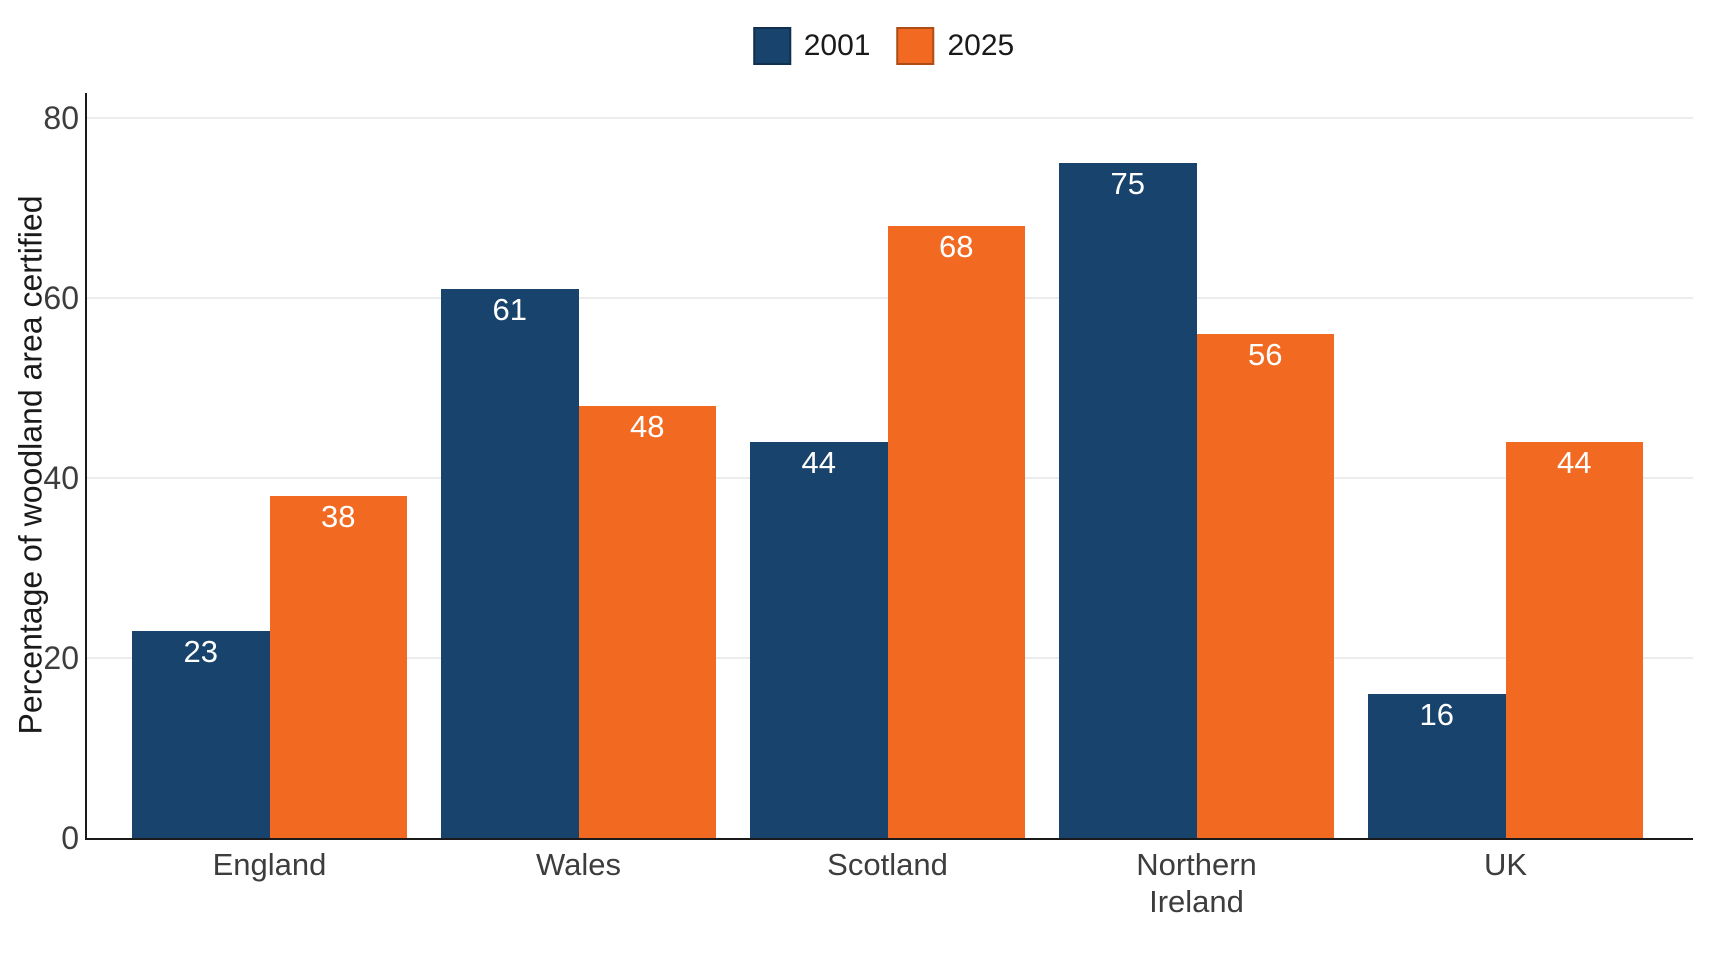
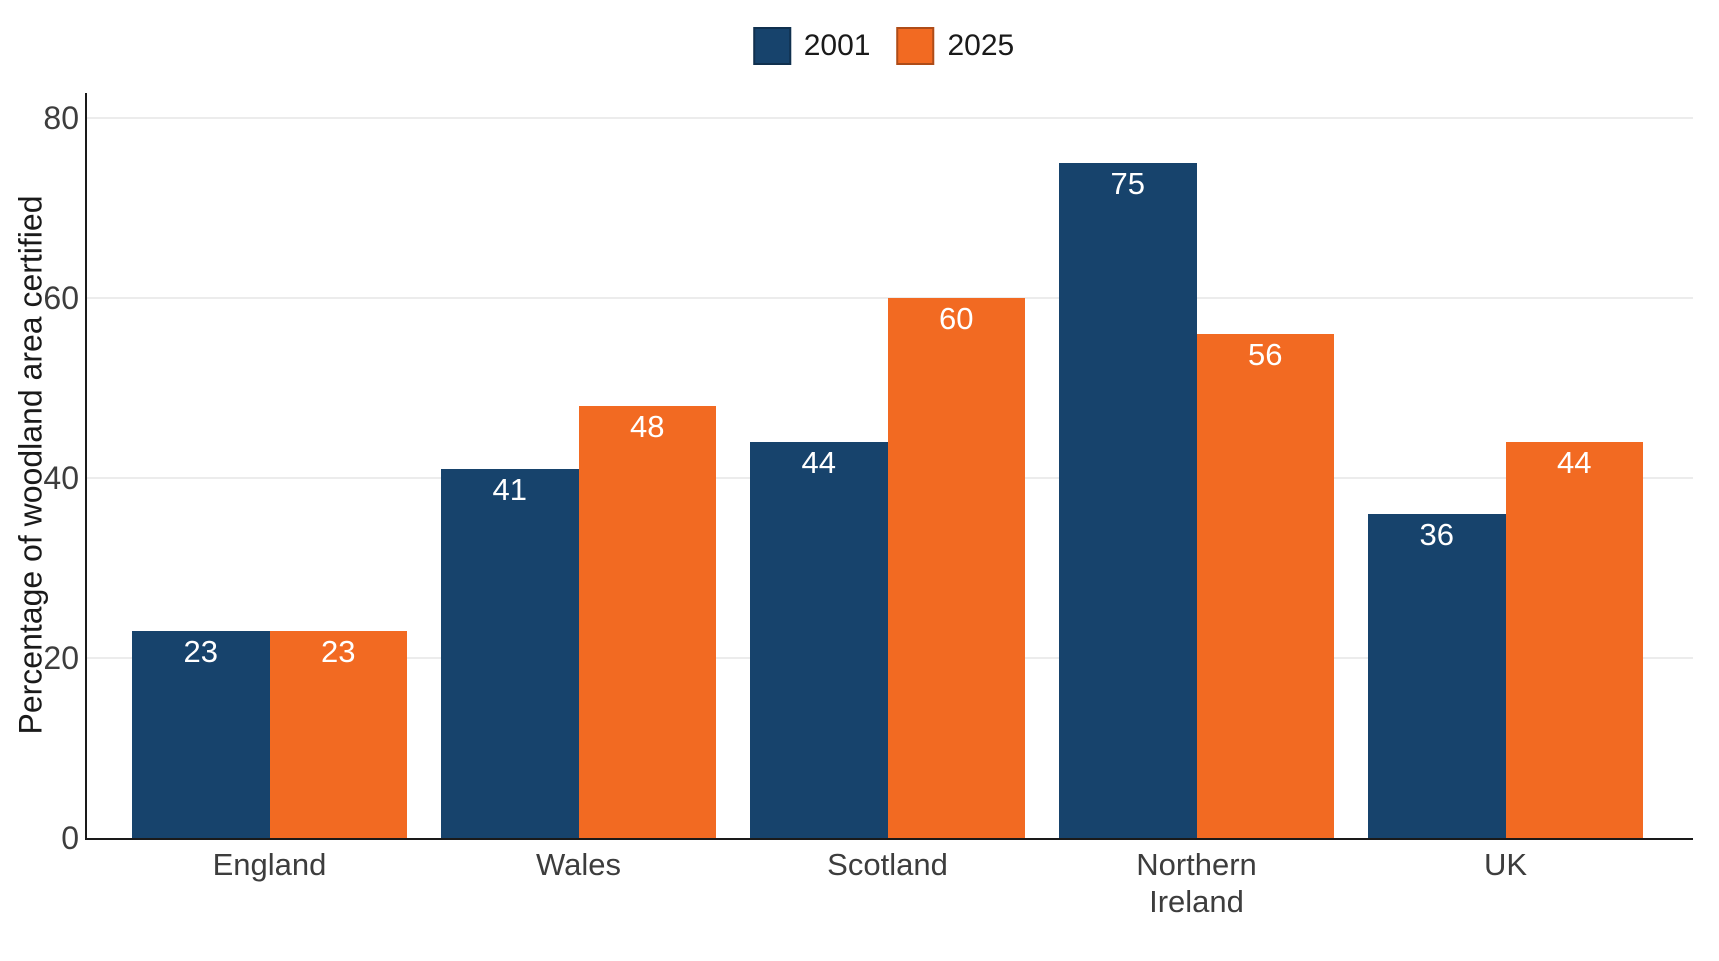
2025/England: 38 -> 23
2001/Wales: 61 -> 41
2025/Scotland: 68 -> 60
2001/UK: 16 -> 36
